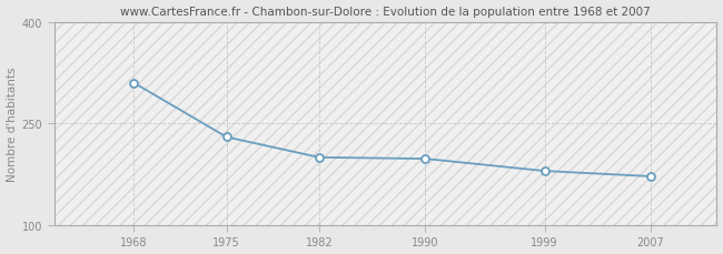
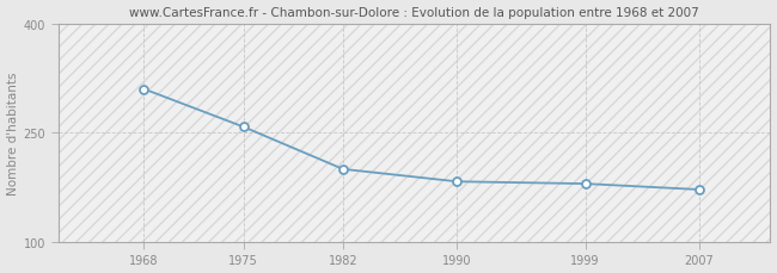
1975: 230 -> 258
1990: 198 -> 183
